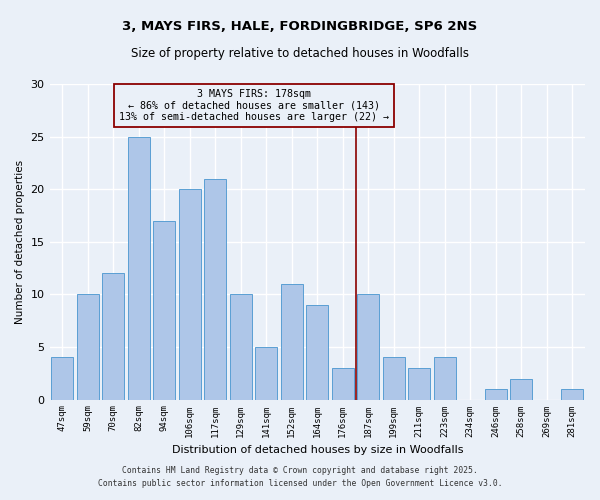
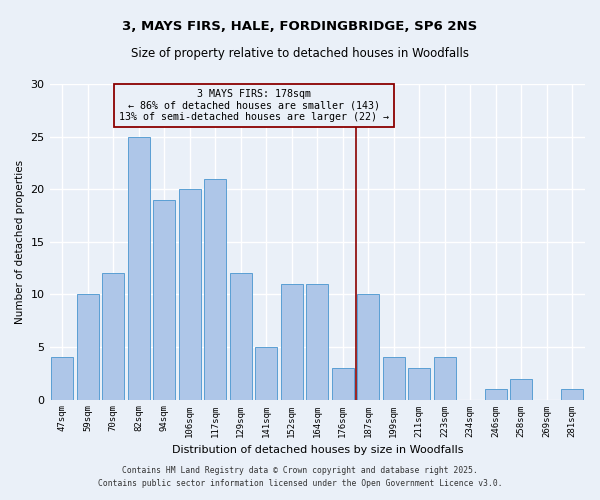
94sqm: 17 -> 19
129sqm: 10 -> 12
164sqm: 9 -> 11
